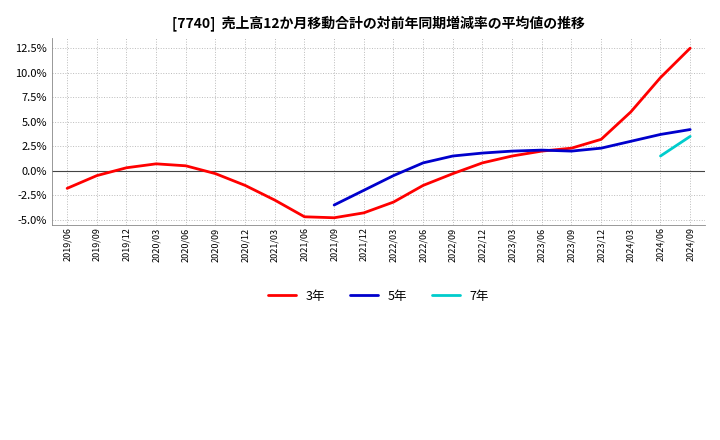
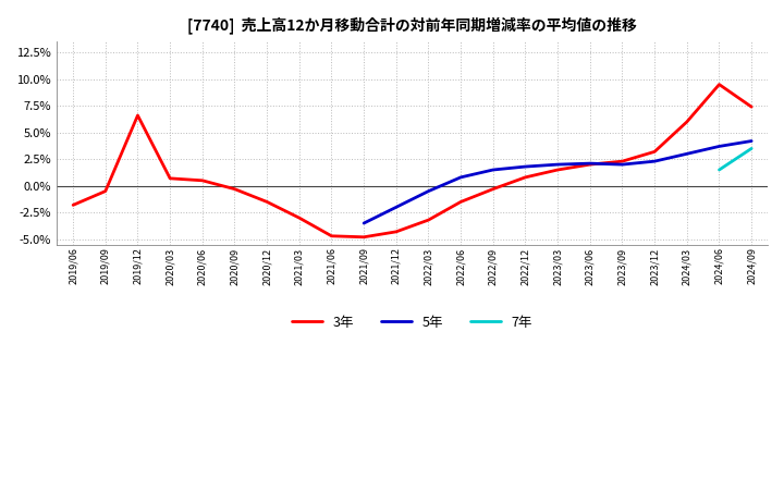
3年/2019/12: 0.3% -> 6.6%
3年/2024/09: 12.5% -> 7.4%
